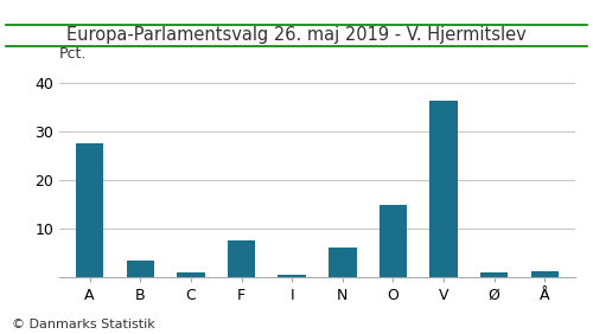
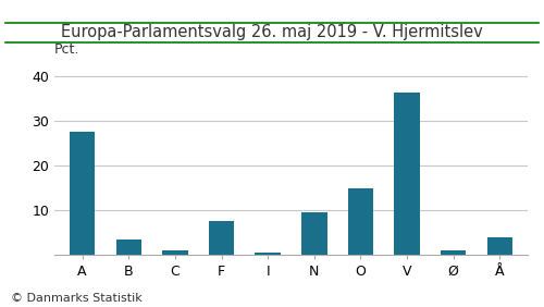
N: 6.0 -> 9.5
Å: 1.2 -> 4.0
